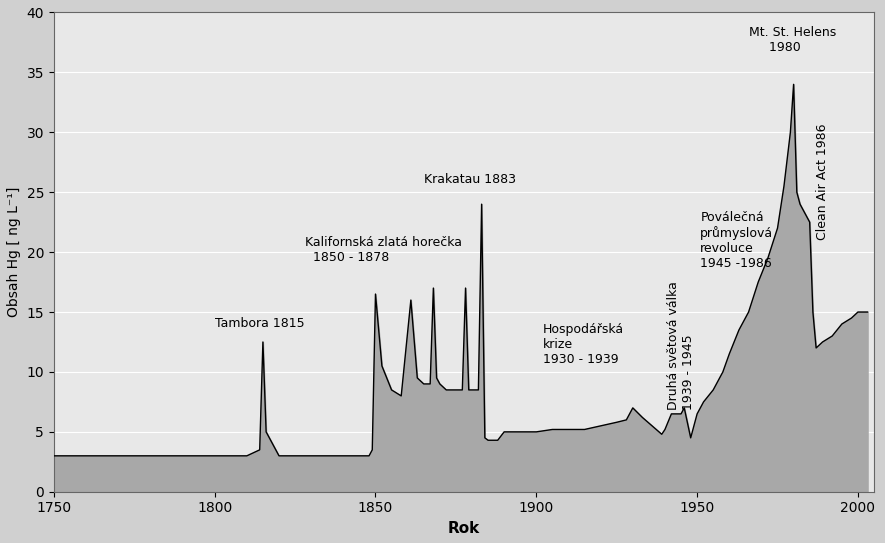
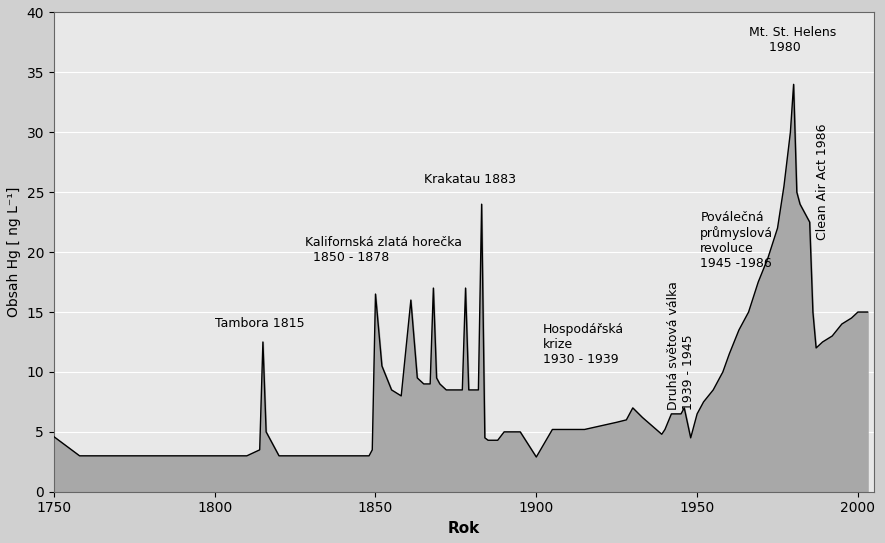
1750: 3.0 -> 4.6
1900: 5.0 -> 2.9
